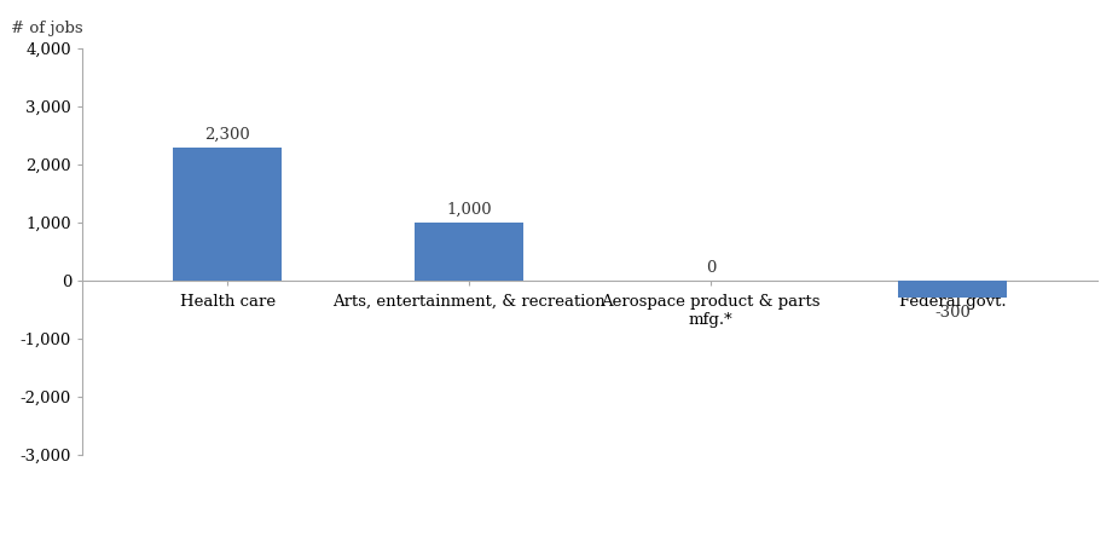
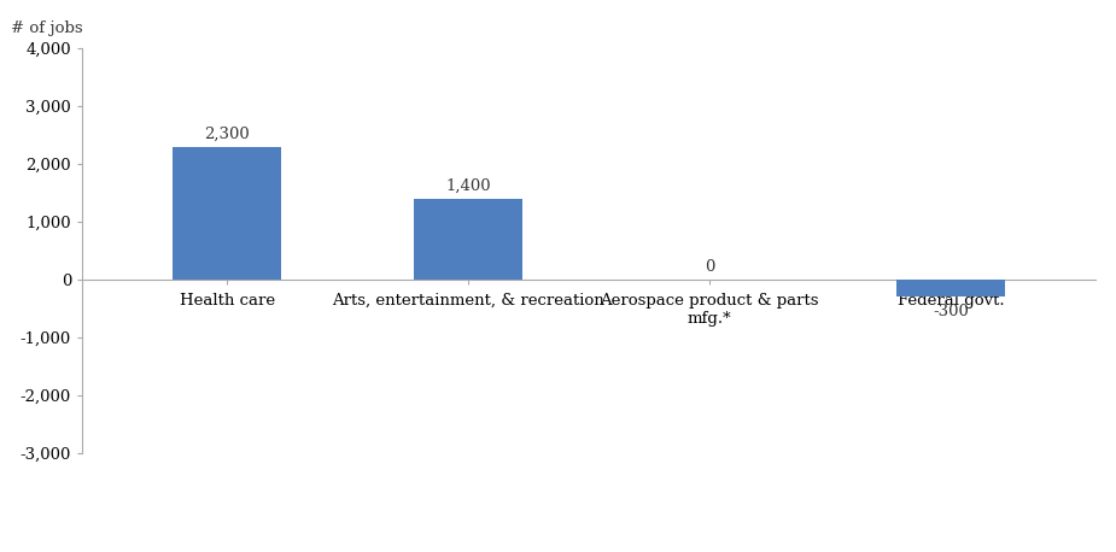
Arts, entertainment, & recreation: 1,000 -> 1,400
